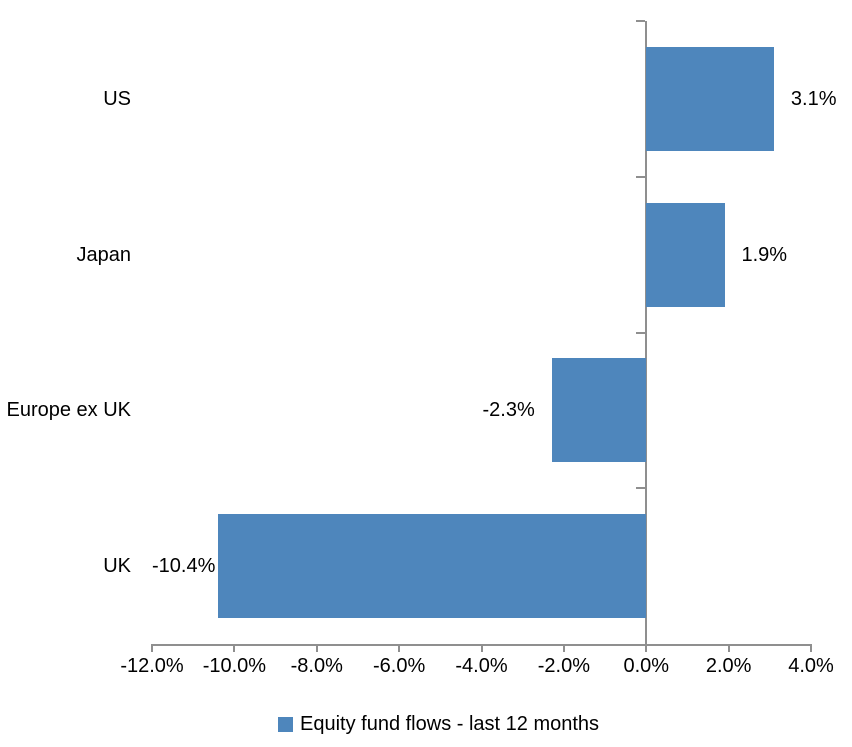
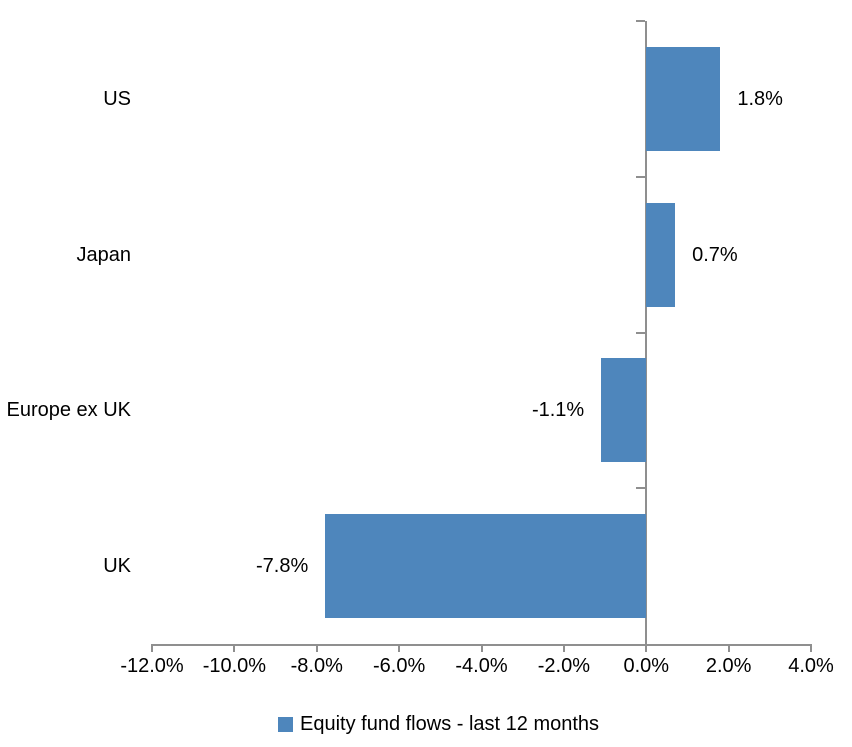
US: 3.1% -> 1.8%
Japan: 1.9% -> 0.7%
Europe ex UK: -2.3% -> -1.1%
UK: -10.4% -> -7.8%
